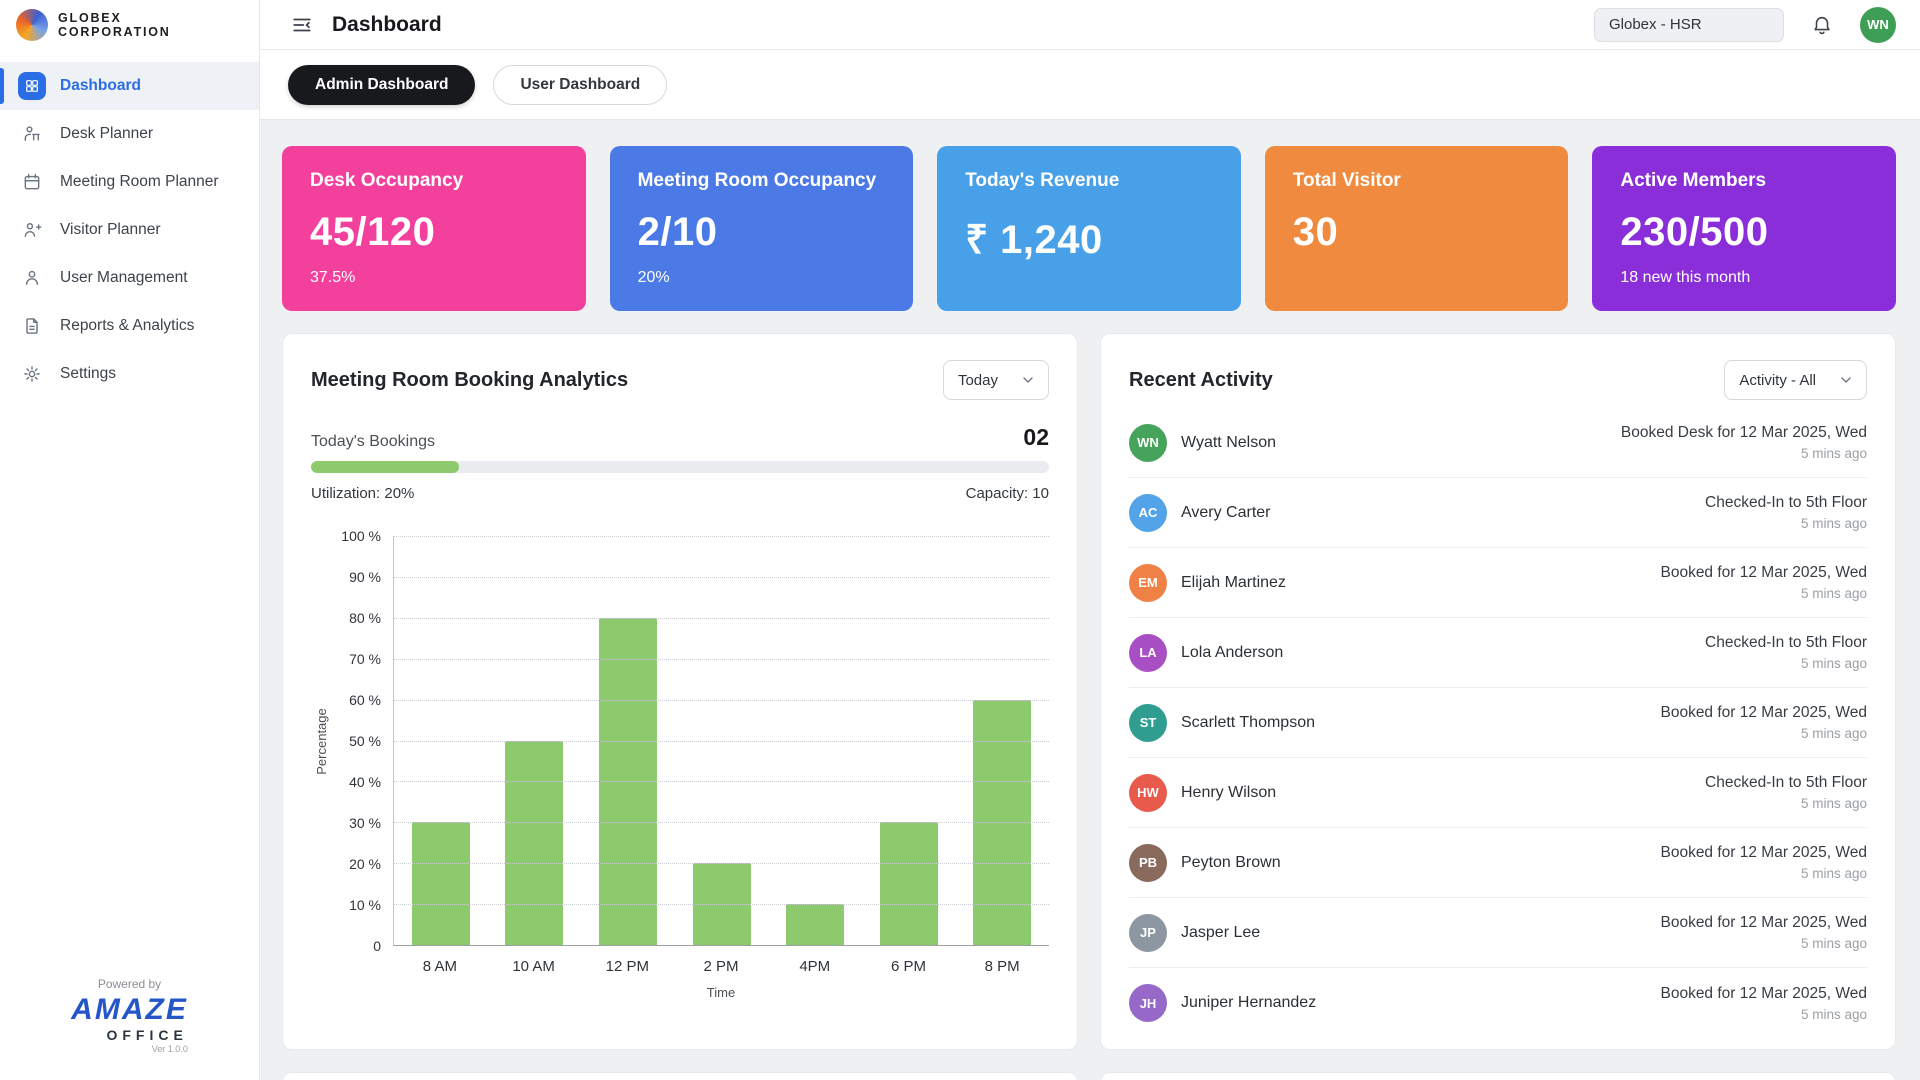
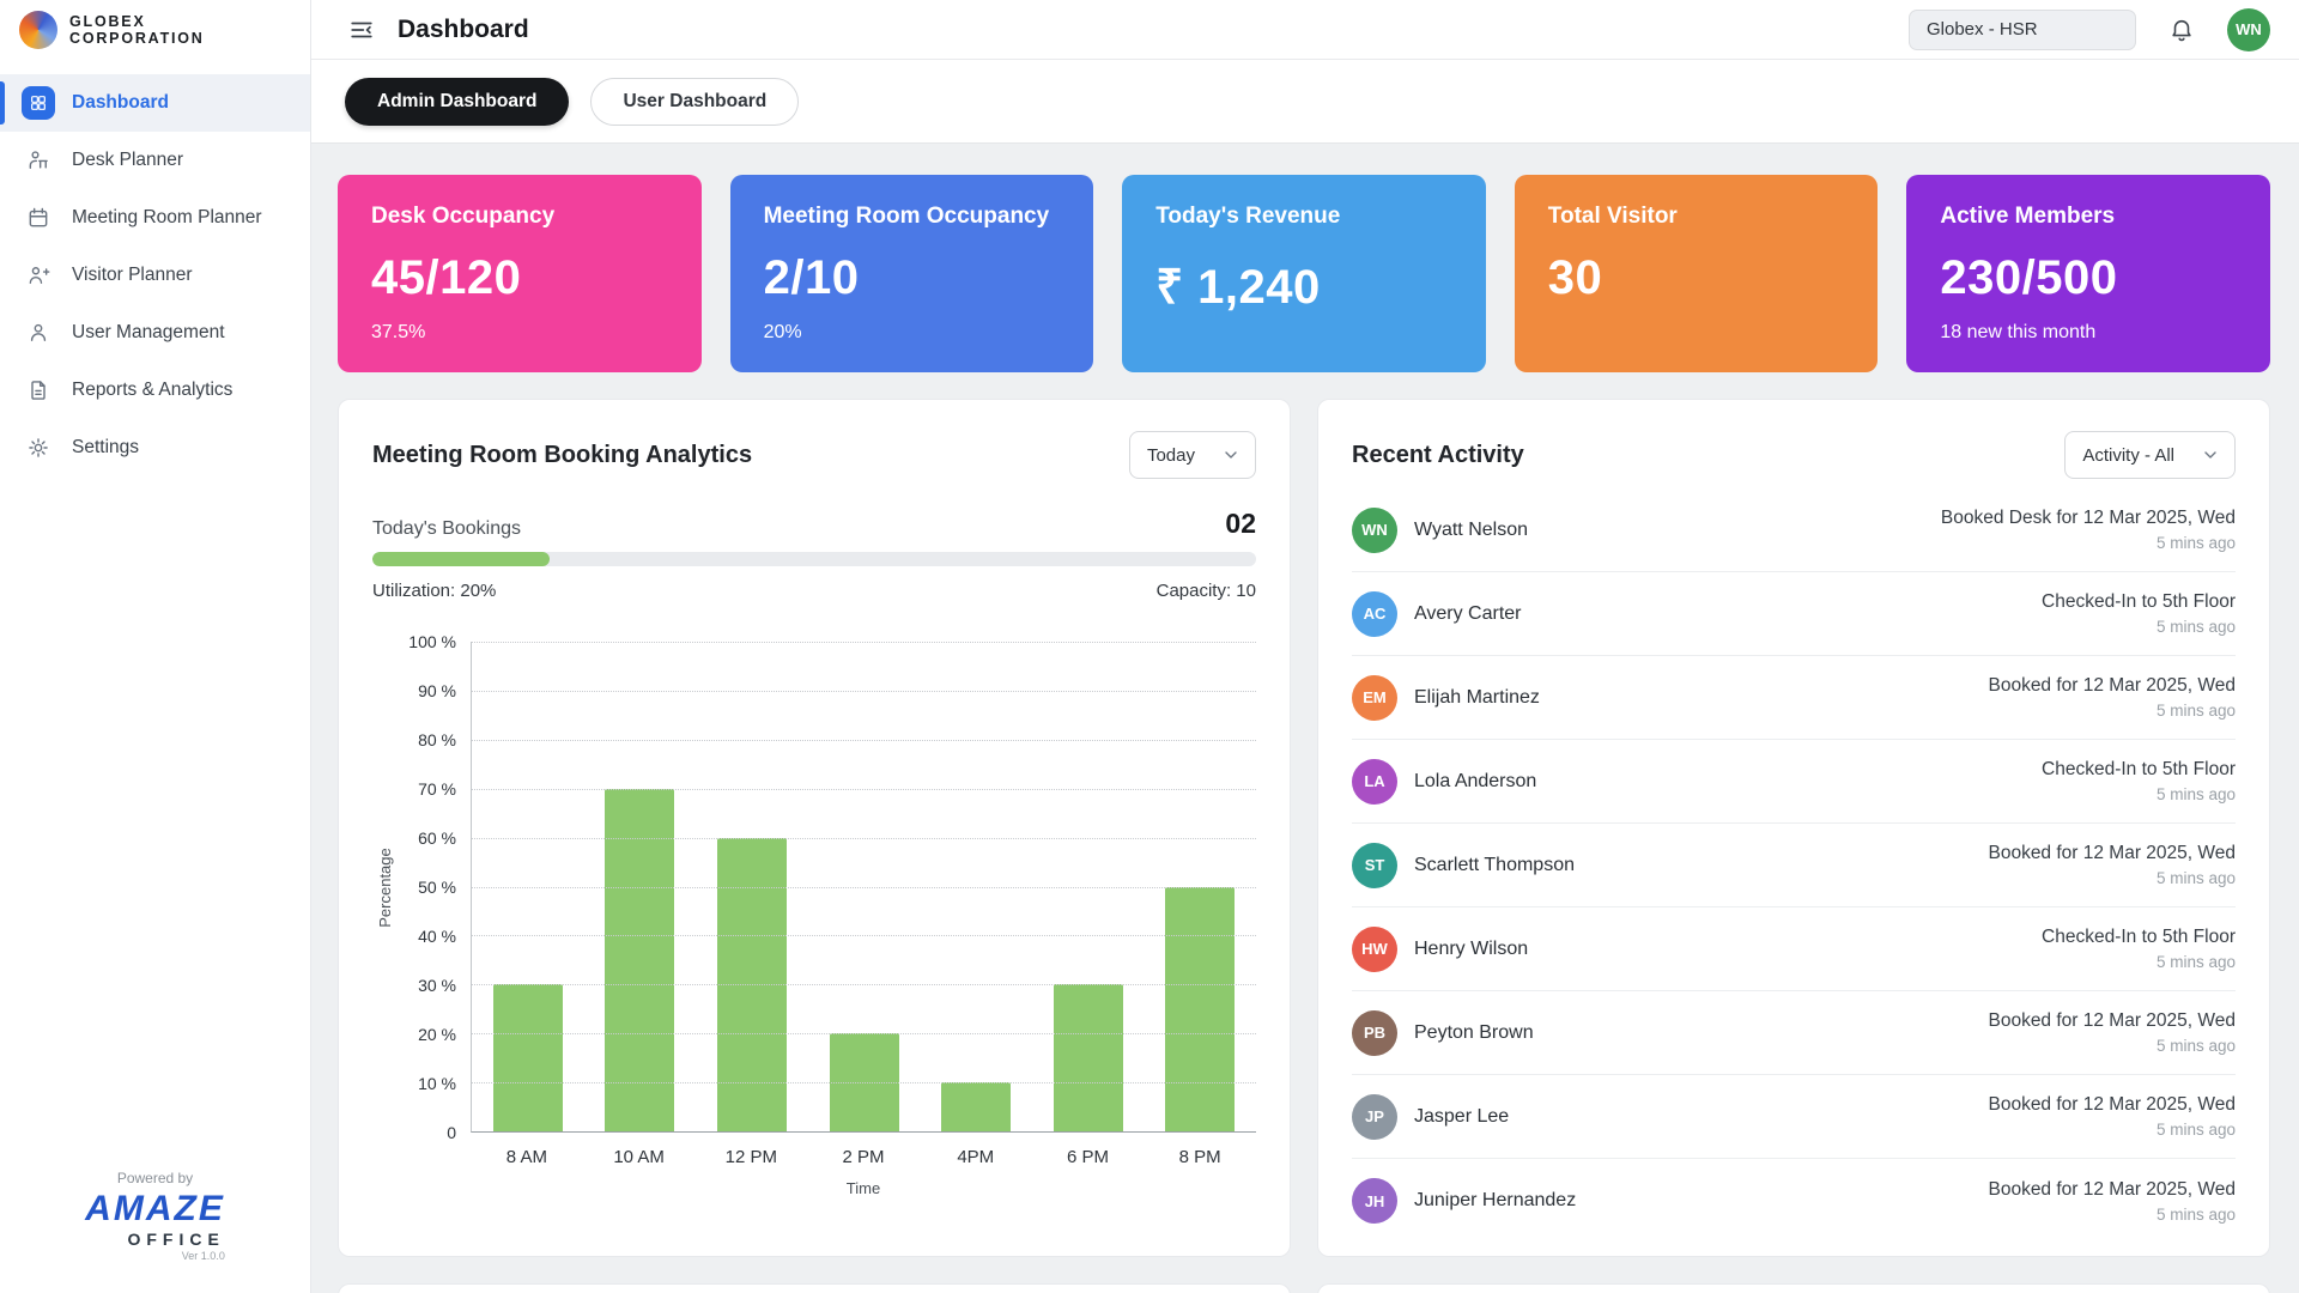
10 AM: 50% -> 70%
12 PM: 80% -> 60%
8 PM: 60% -> 50%
